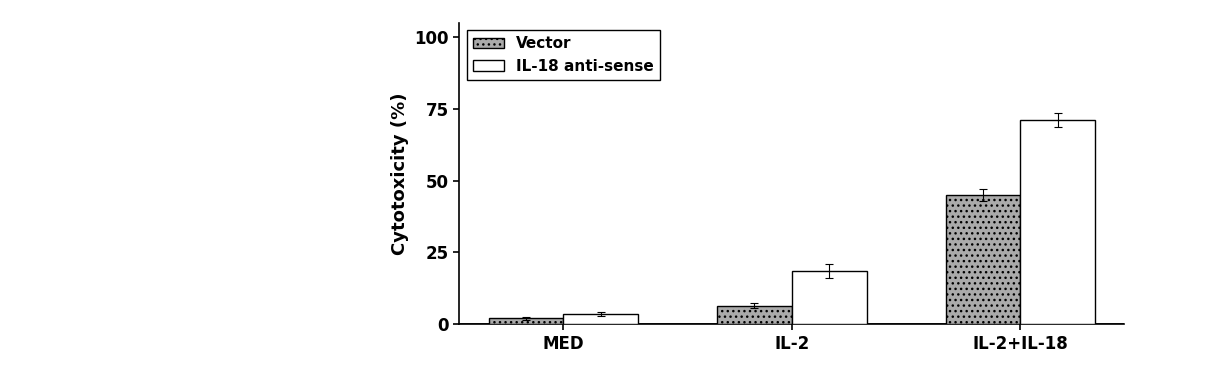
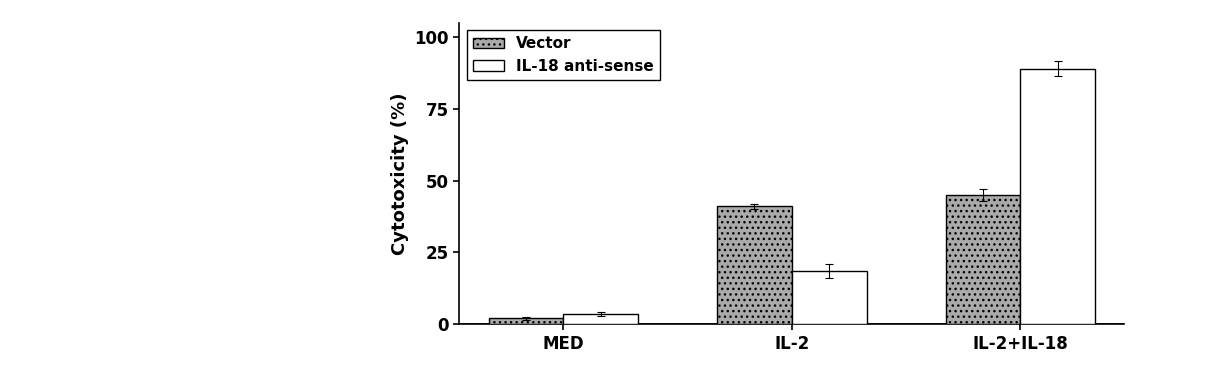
Vector/IL-2: 6.5 -> 41.0
IL-18 anti-sense/IL-2+IL-18: 71.0 -> 89.0
